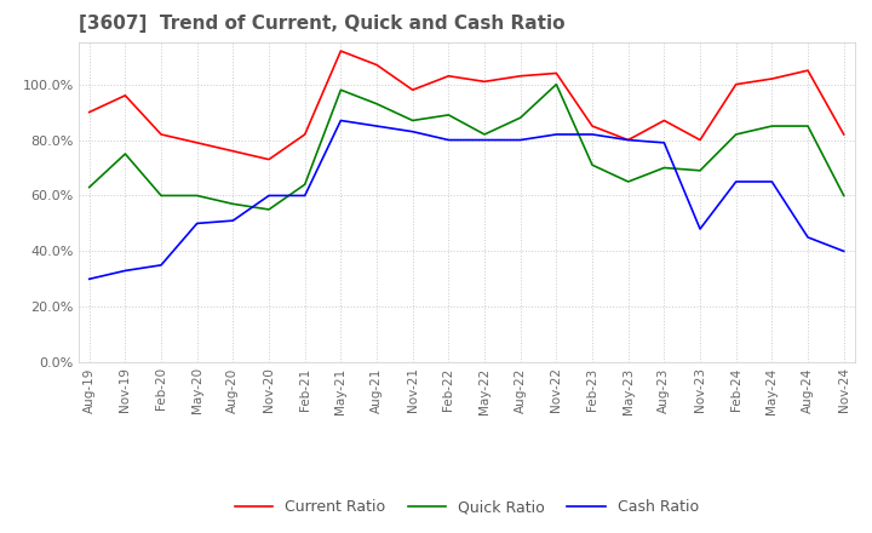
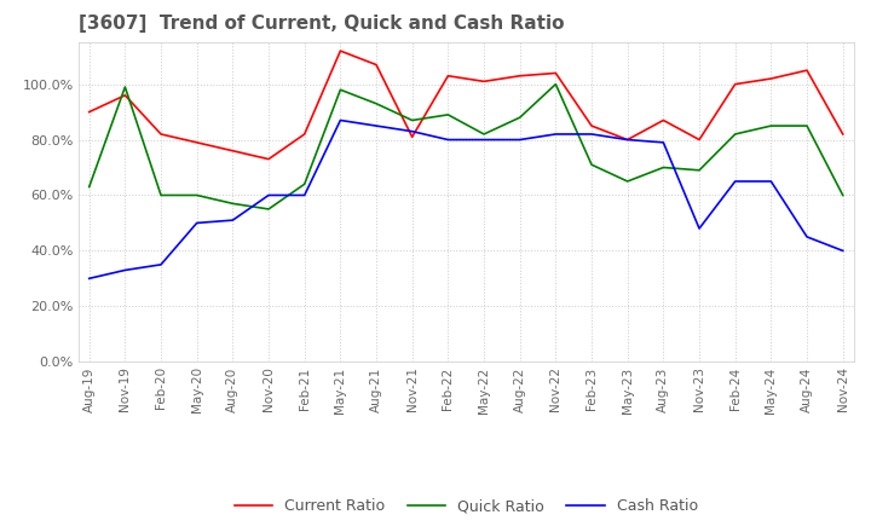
Quick Ratio/Nov-19: 75% -> 99%
Current Ratio/Nov-21: 98% -> 81%
